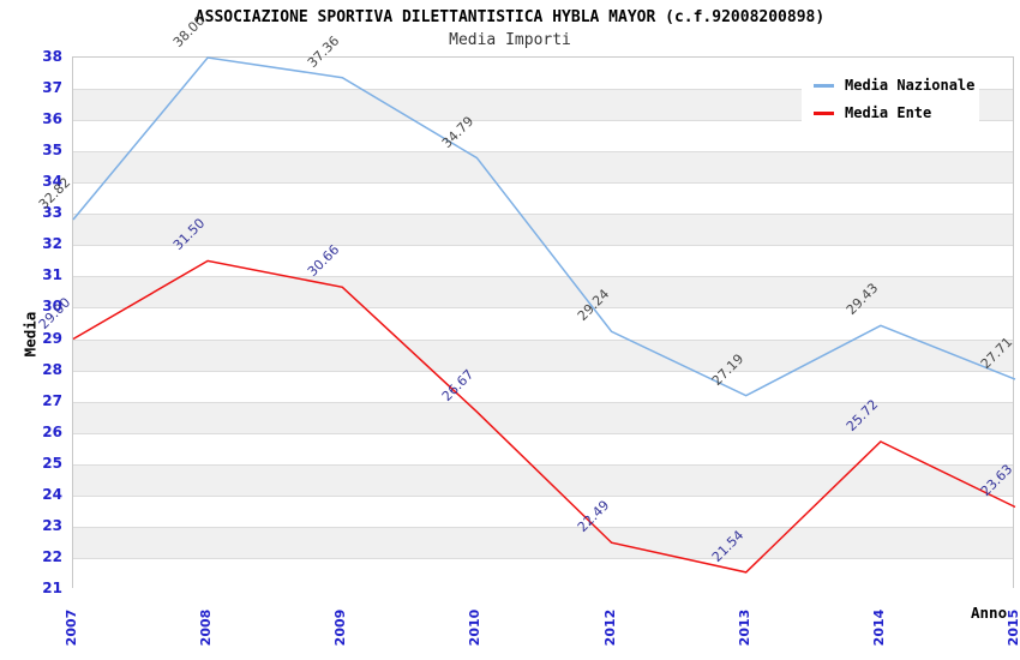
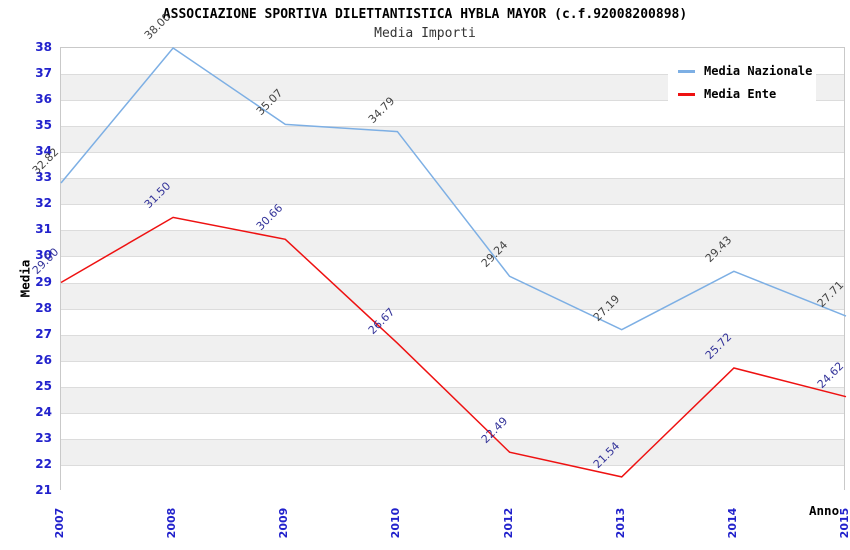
Media Nazionale/2009: 37.36 -> 35.07
Media Ente/2015: 23.63 -> 24.62
